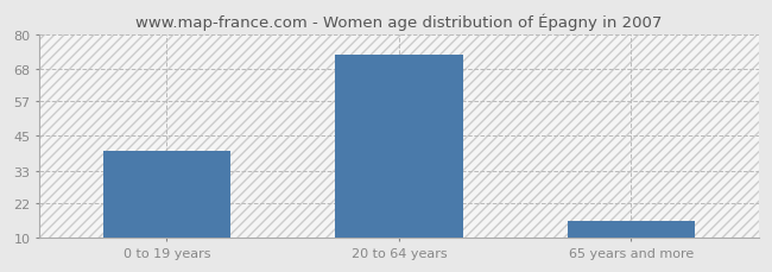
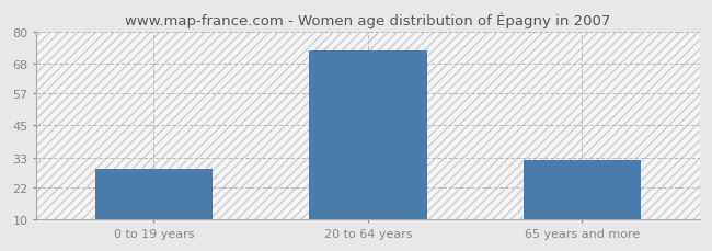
0 to 19 years: 40 -> 29
65 years and more: 16 -> 32
